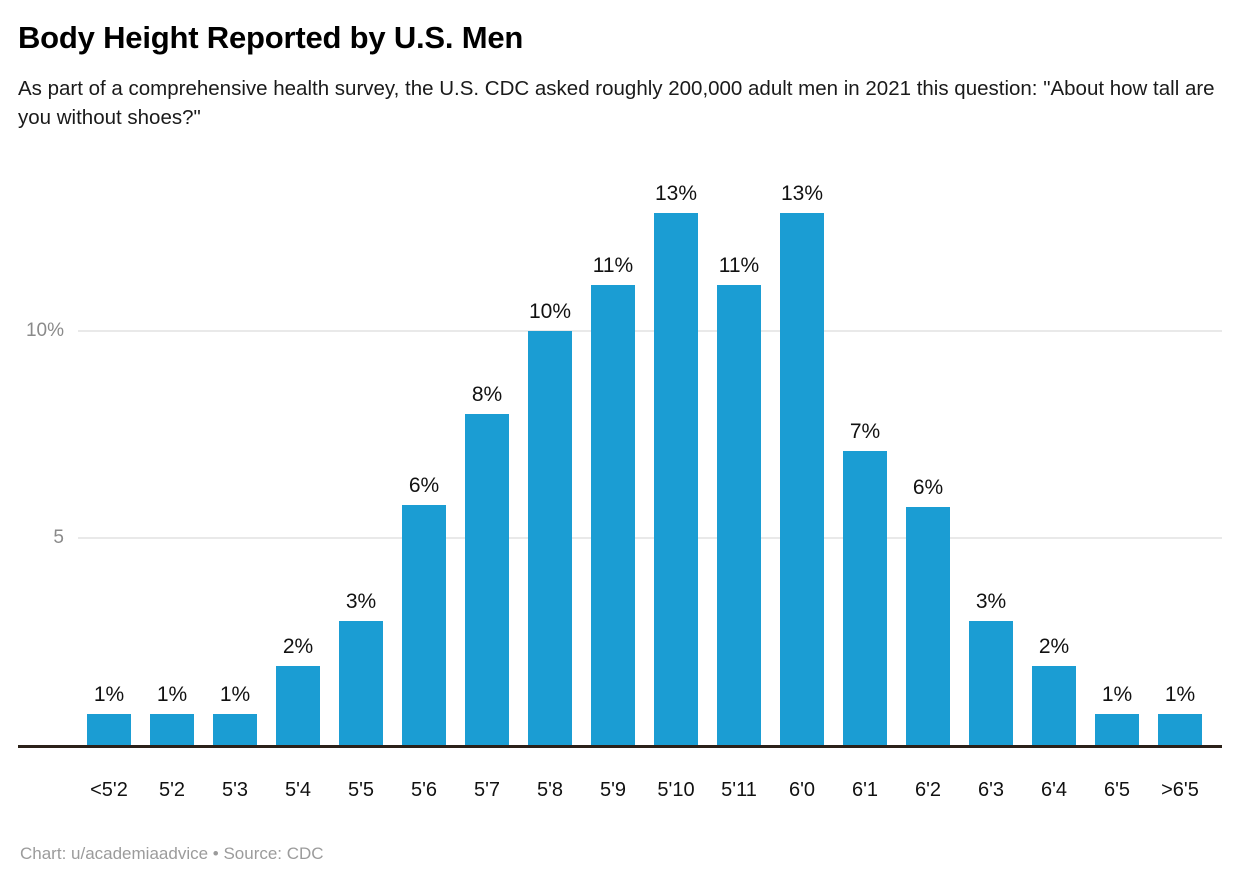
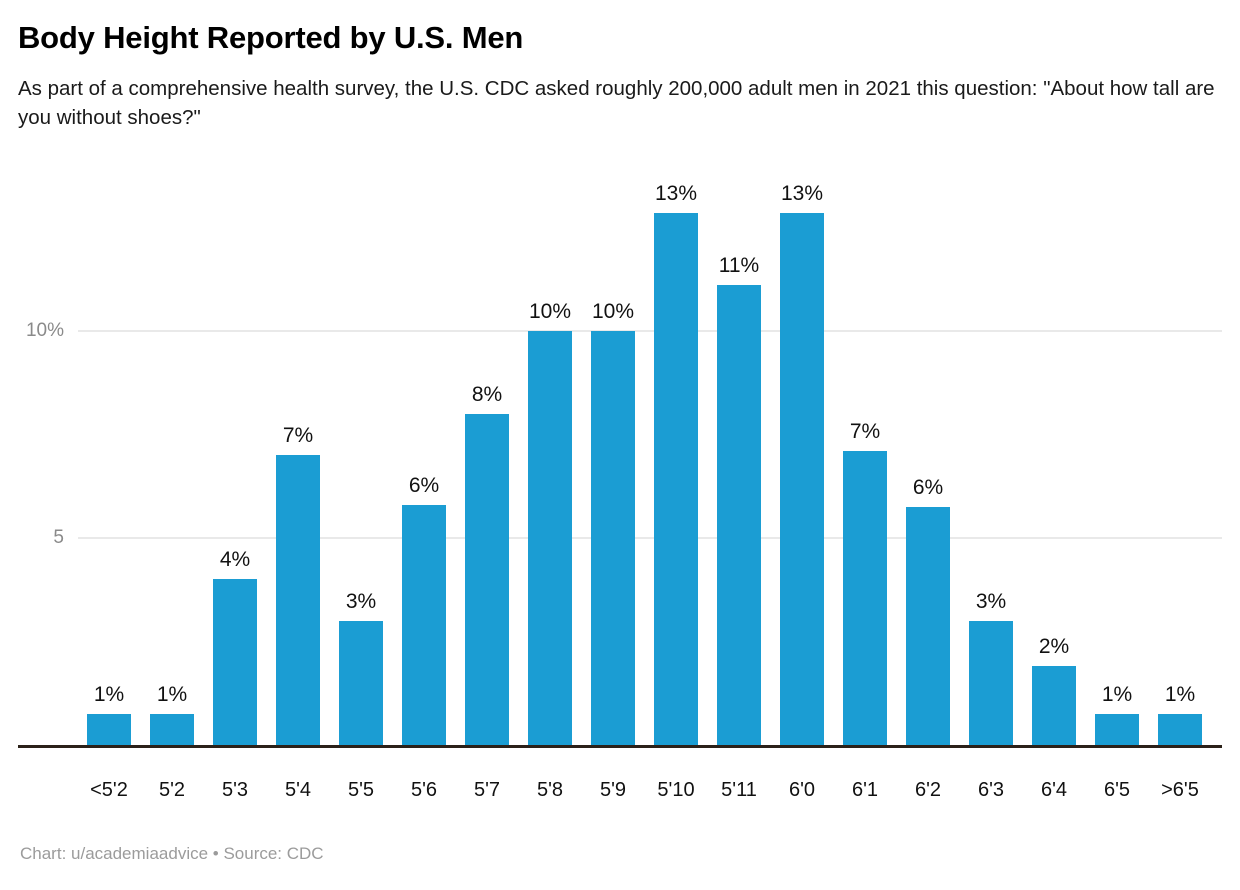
5'3: 1% -> 4%
5'4: 2% -> 7%
5'9: 11% -> 10%
